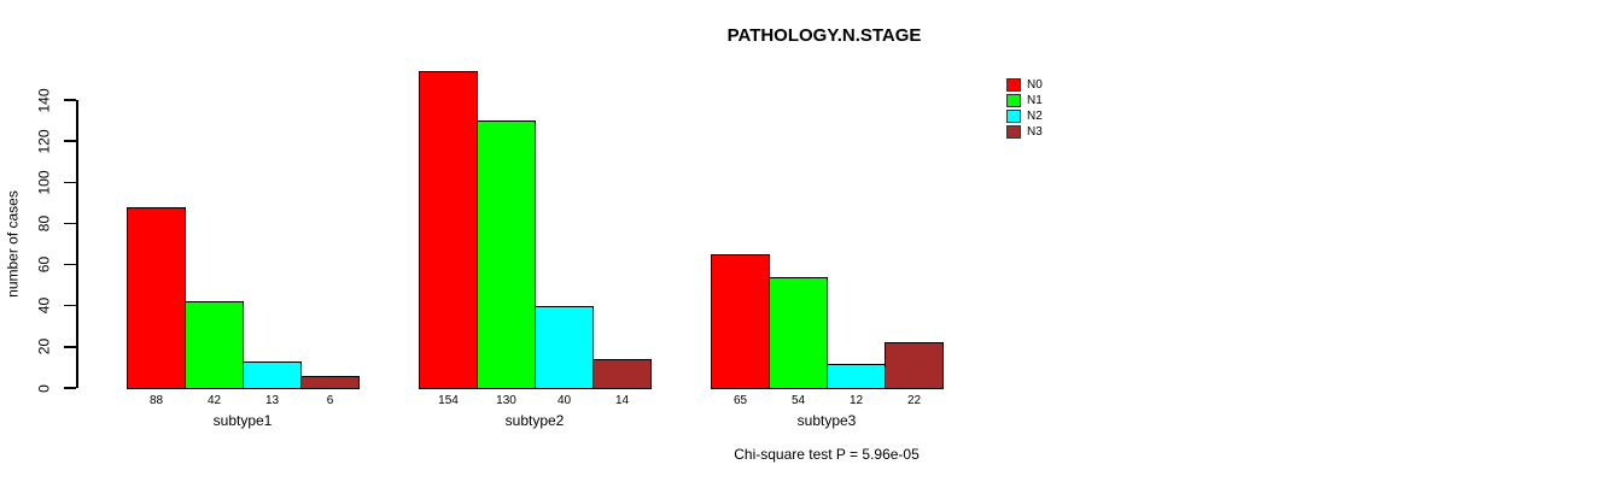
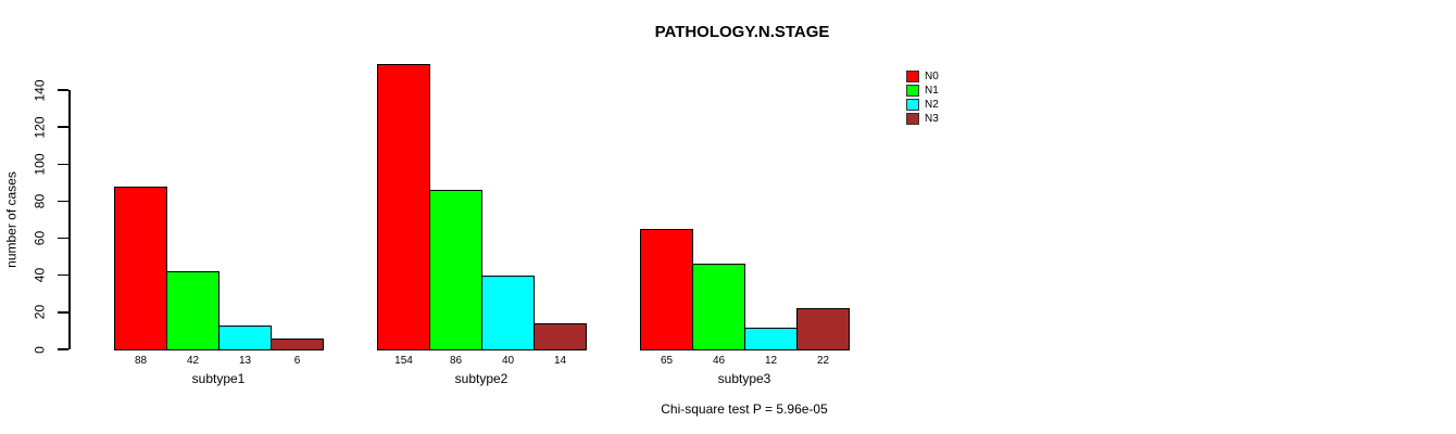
N1/subtype2: 130 -> 86
N1/subtype3: 54 -> 46
